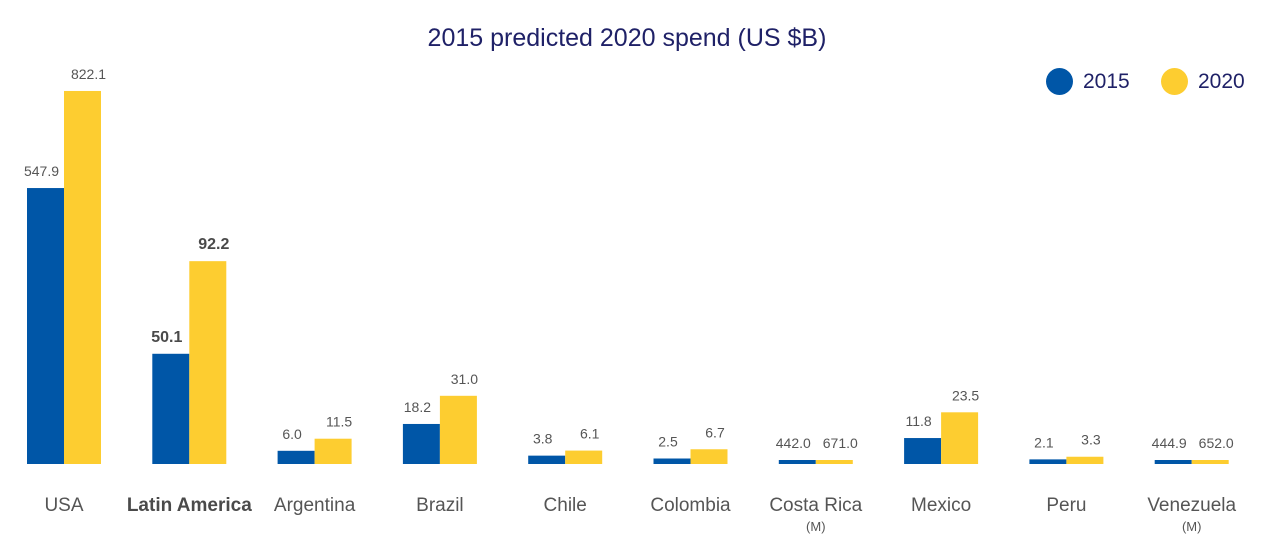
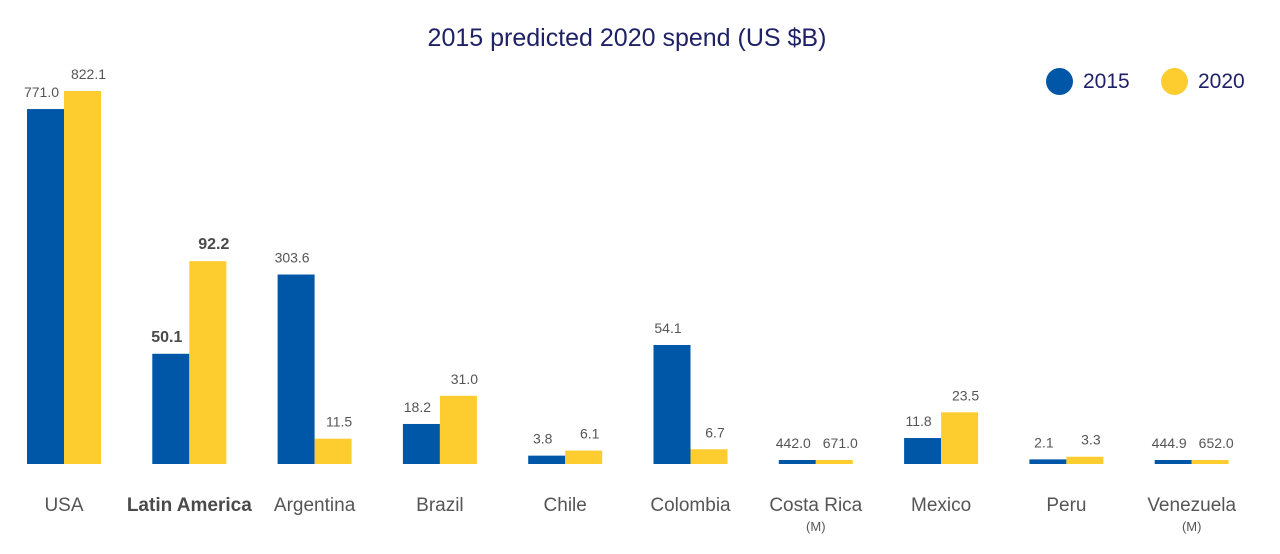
2015/USA: 547.9 -> 771.0
2015/Argentina: 6.0 -> 303.6
2015/Colombia: 2.5 -> 54.1
